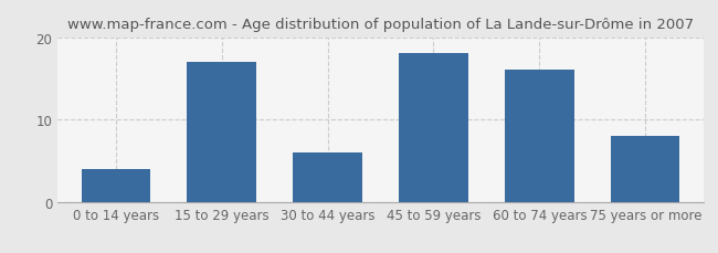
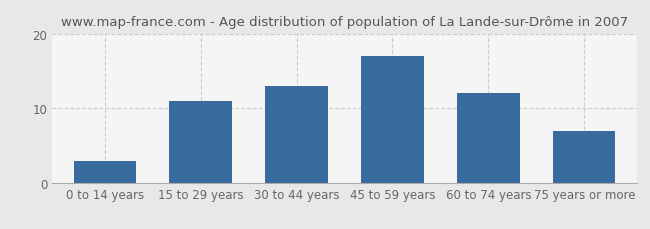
0 to 14 years: 4 -> 3
15 to 29 years: 17 -> 11
30 to 44 years: 6 -> 13
45 to 59 years: 18 -> 17
60 to 74 years: 16 -> 12
75 years or more: 8 -> 7
